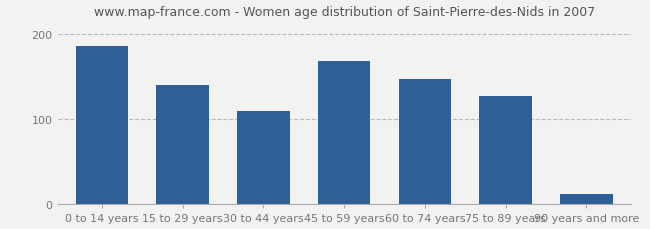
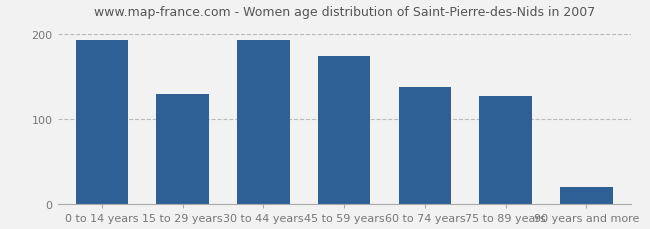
0 to 14 years: 186 -> 193
15 to 29 years: 140 -> 130
30 to 44 years: 110 -> 193
45 to 59 years: 168 -> 175
60 to 74 years: 148 -> 138
90 years and more: 12 -> 20
